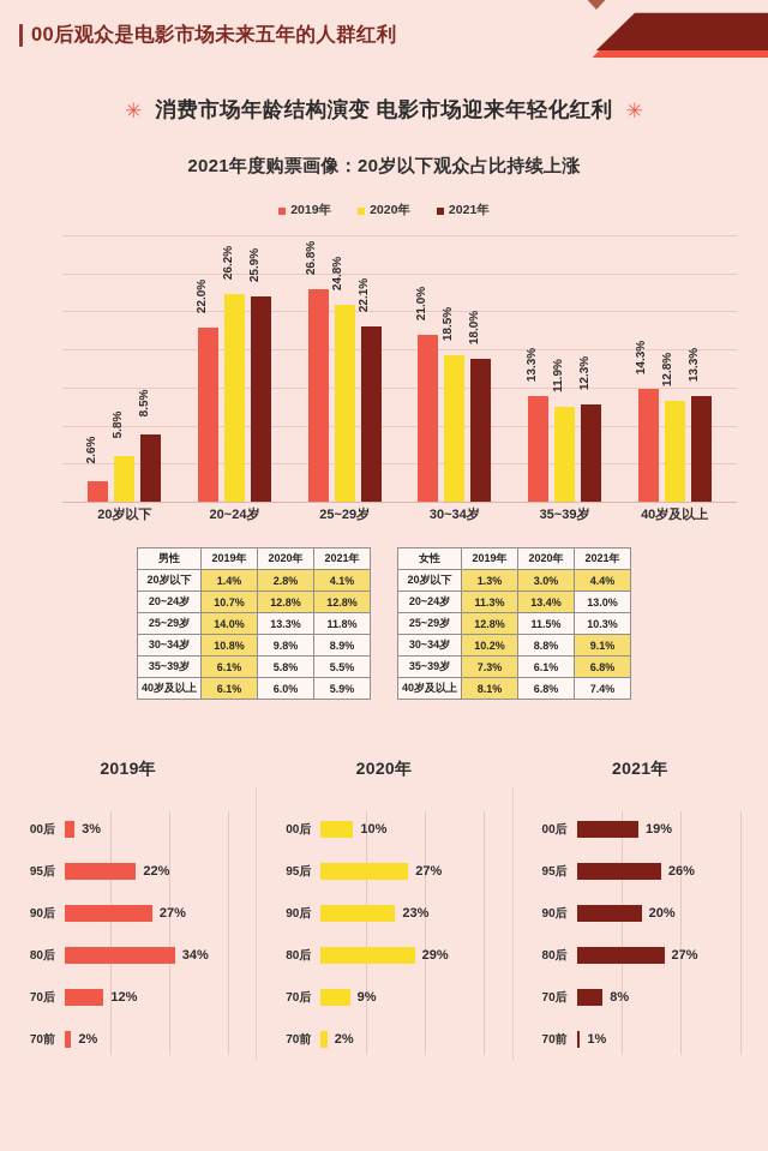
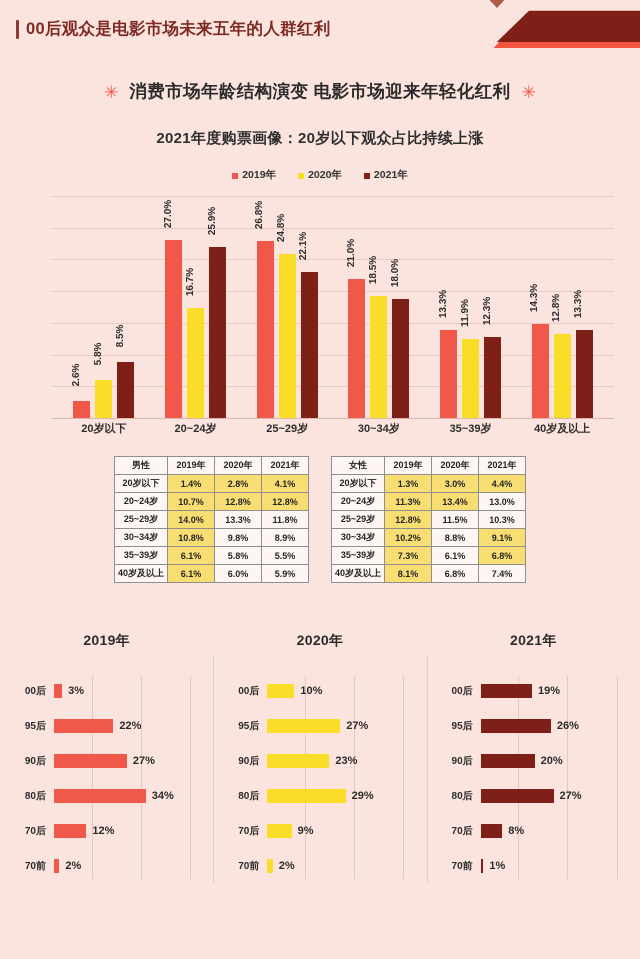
2021年度购票画像：20岁以下观众占比持续上涨/2019年/20~24岁: 22.0% -> 27.0%
2021年度购票画像：20岁以下观众占比持续上涨/2020年/20~24岁: 26.2% -> 16.7%
